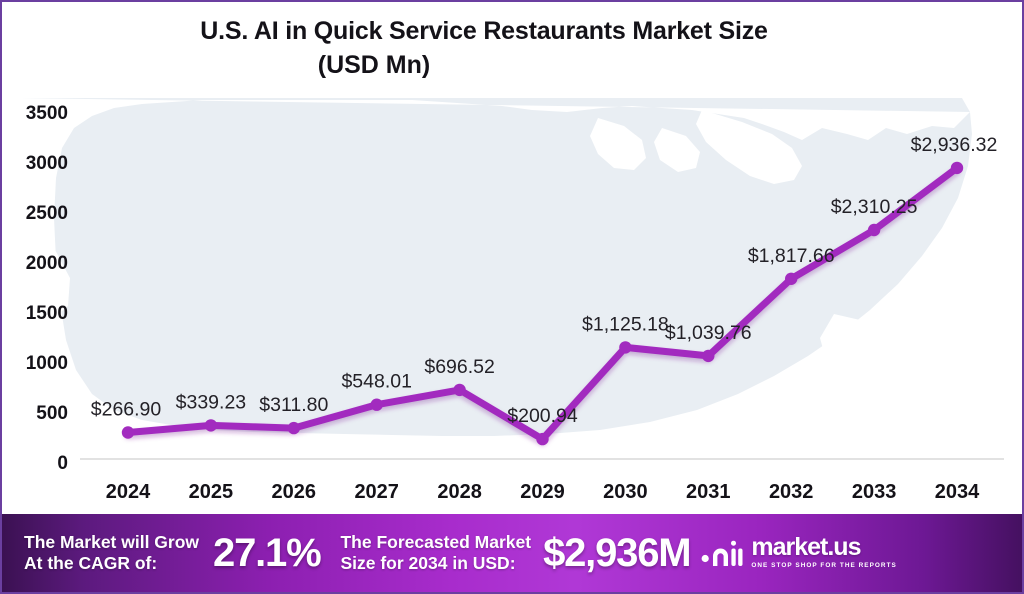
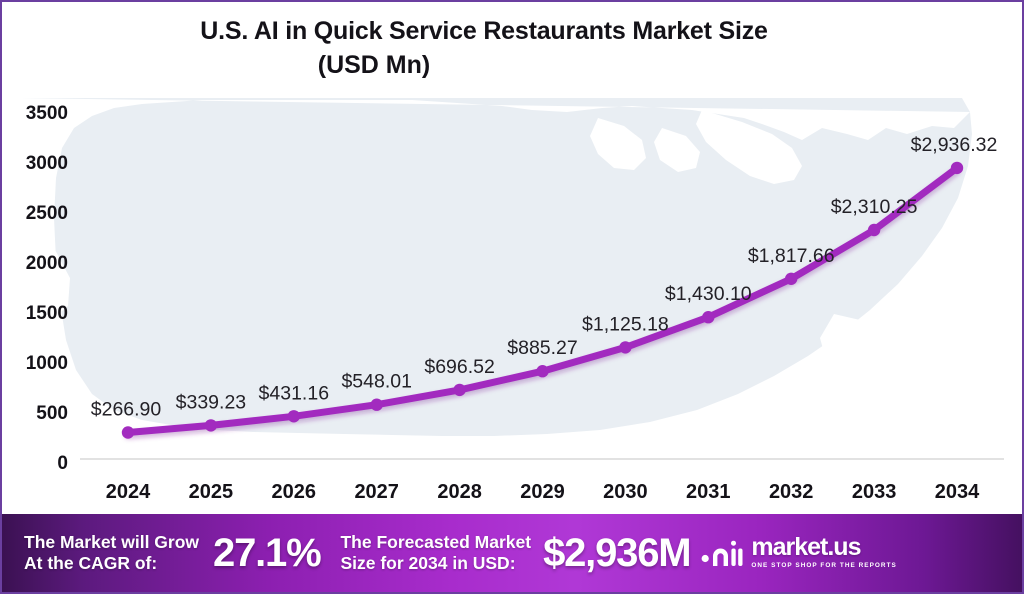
2026: $311.80 -> $431.16
2029: $200.94 -> $885.27
2031: $1,039.76 -> $1,430.10
